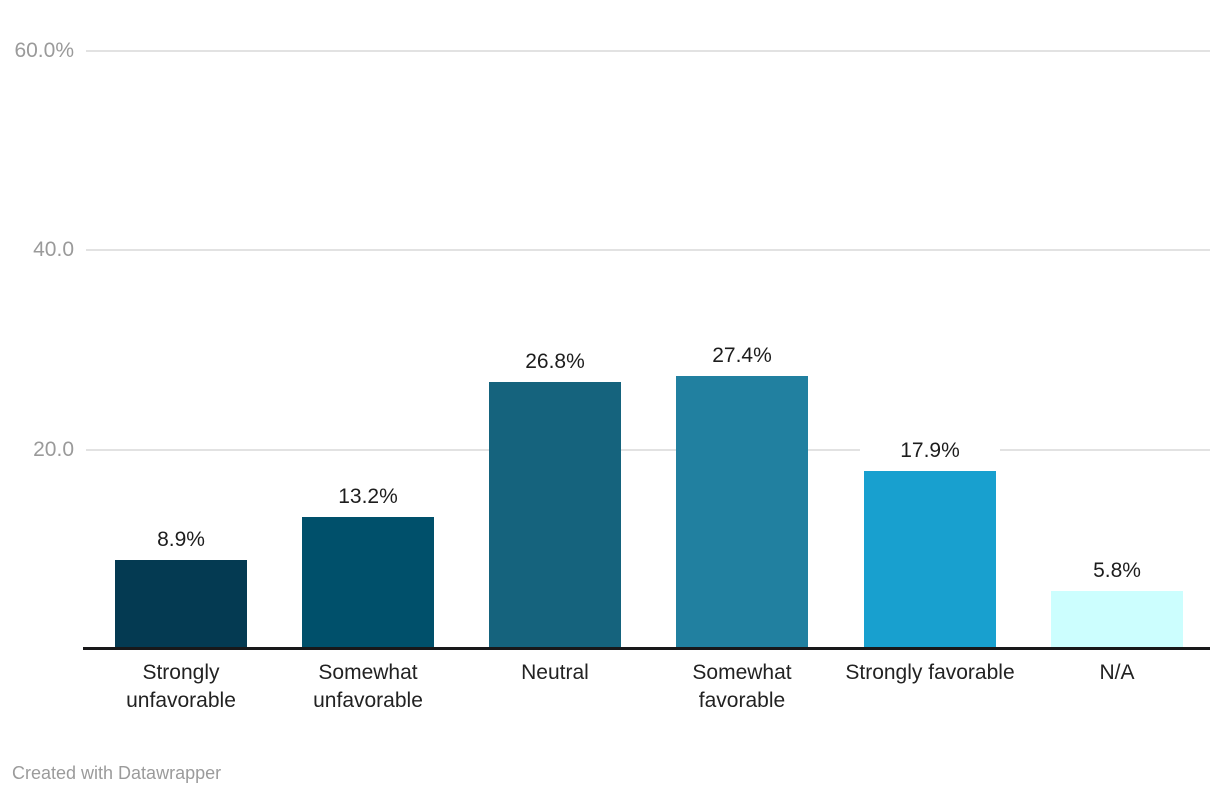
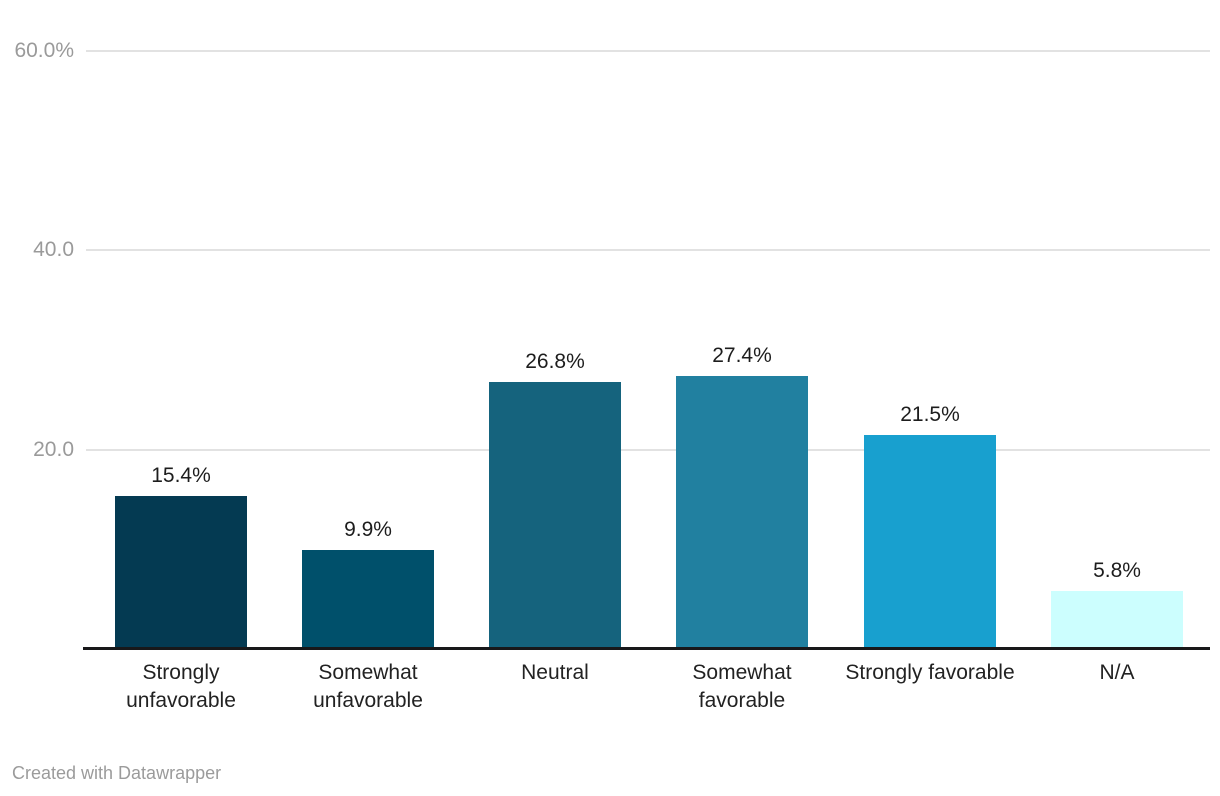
Strongly unfavorable: 8.9% -> 15.4%
Somewhat unfavorable: 13.2% -> 9.9%
Strongly favorable: 17.9% -> 21.5%
